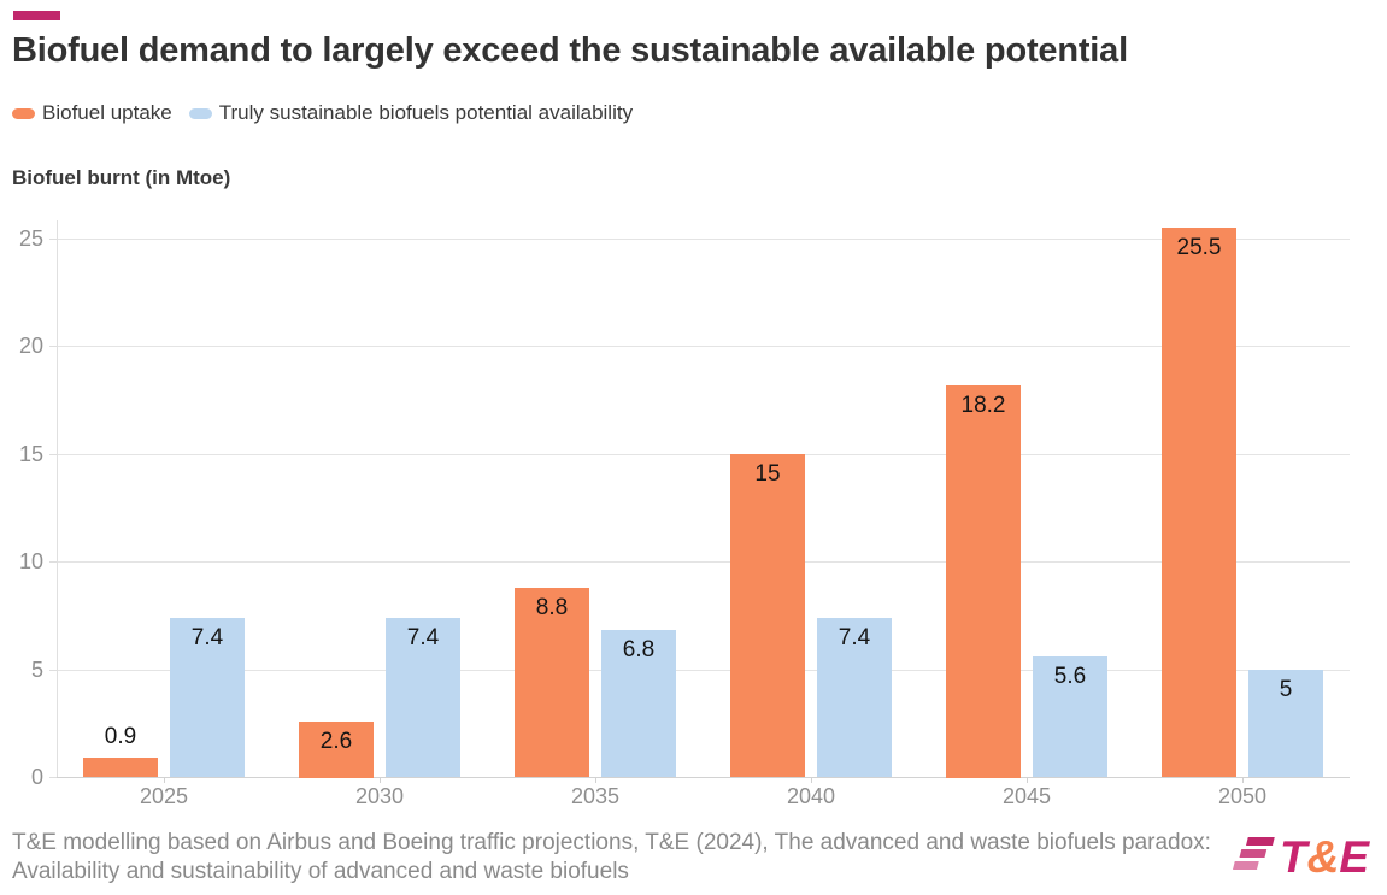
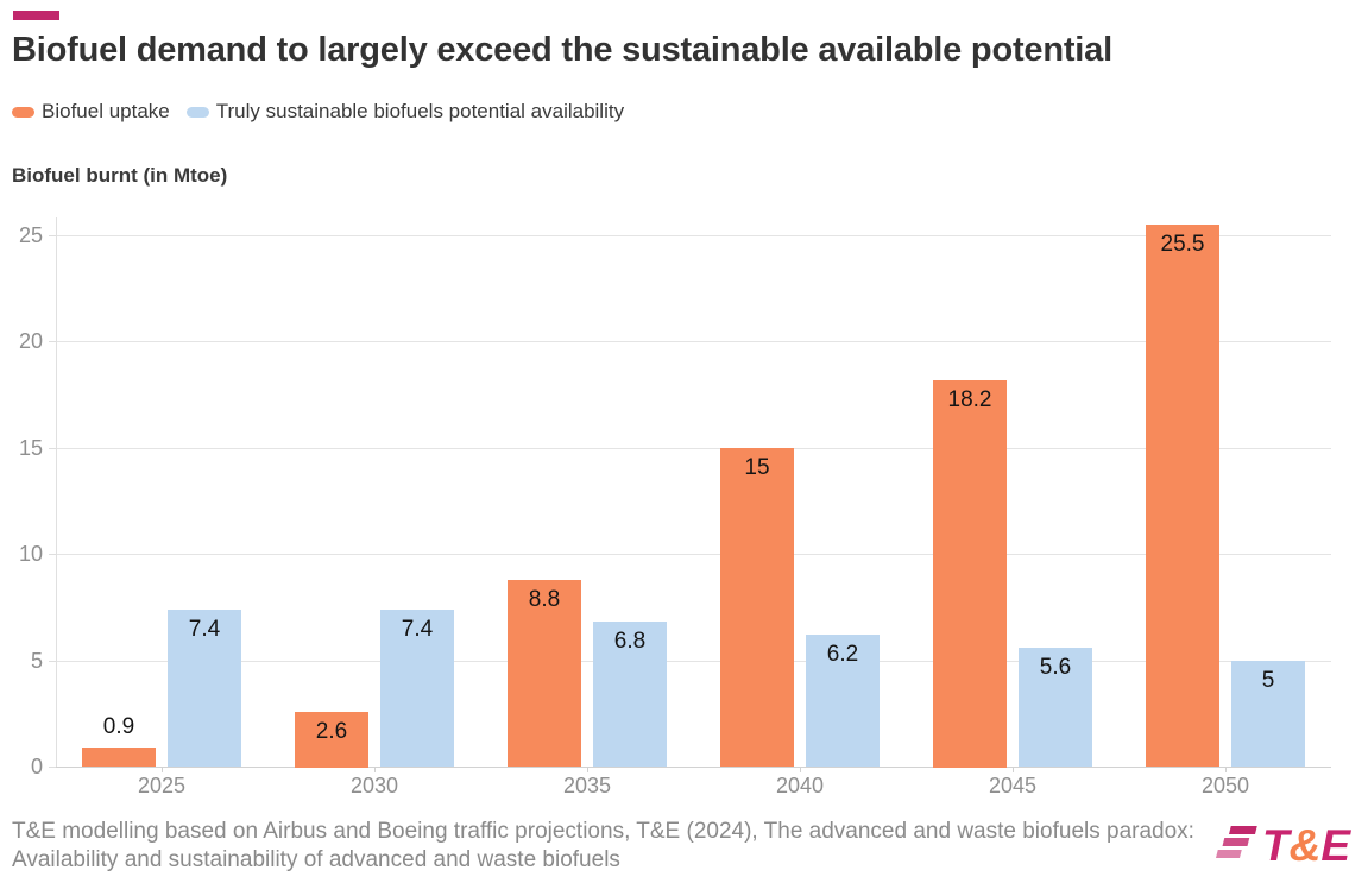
Truly sustainable biofuels potential availability/2040: 7.4 -> 6.2
